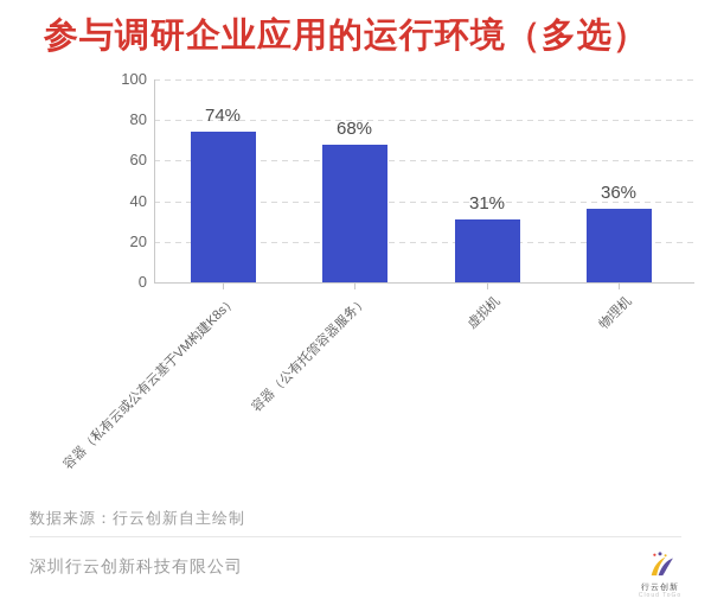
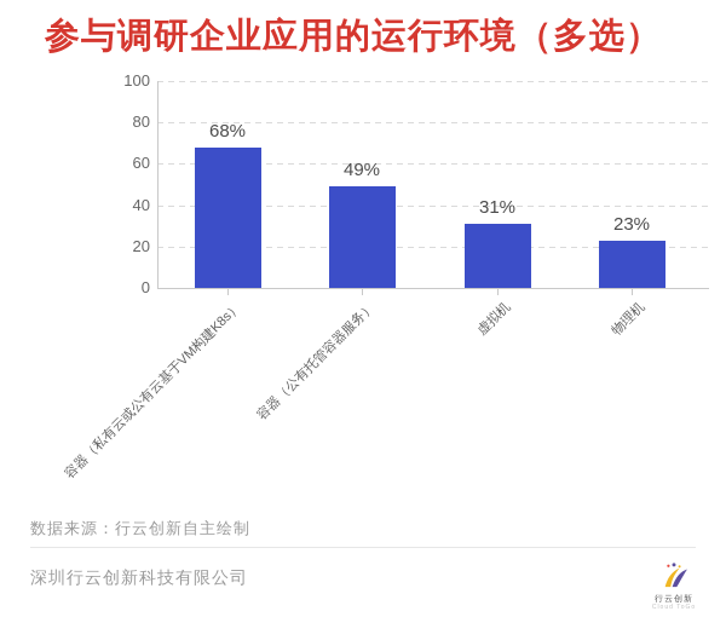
容器（私有云或公有云基于VM构建K8s）: 74% -> 68%
容器（公有托管容器服务）: 68% -> 49%
物理机: 36% -> 23%
